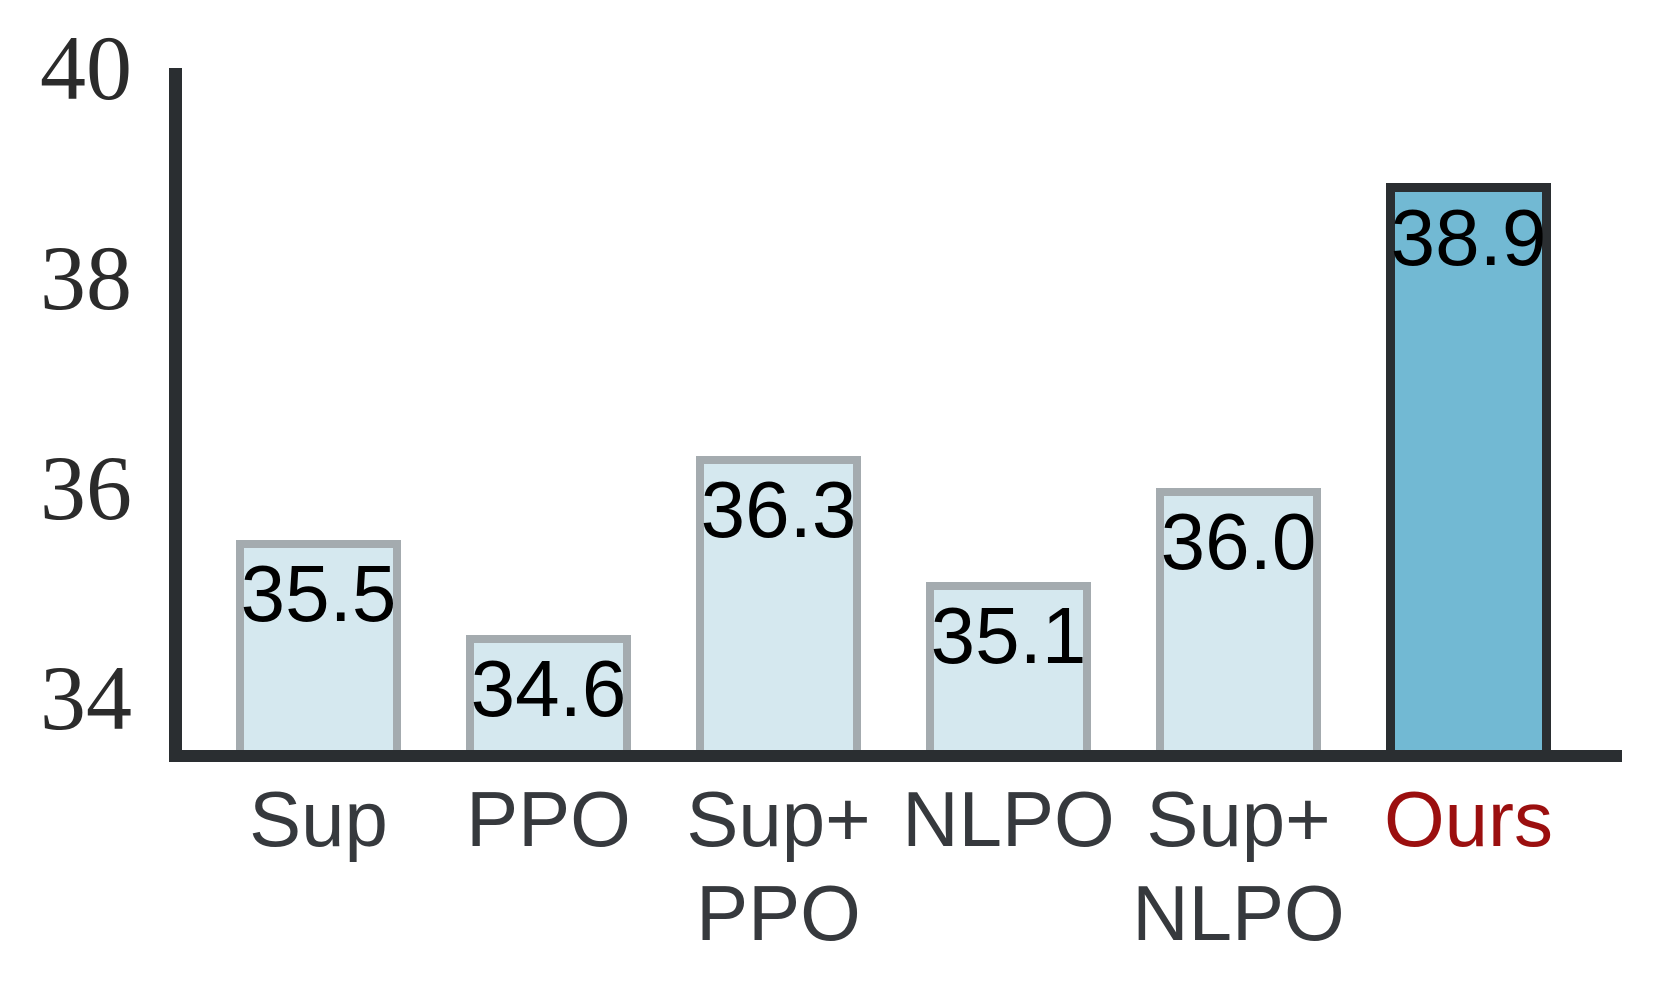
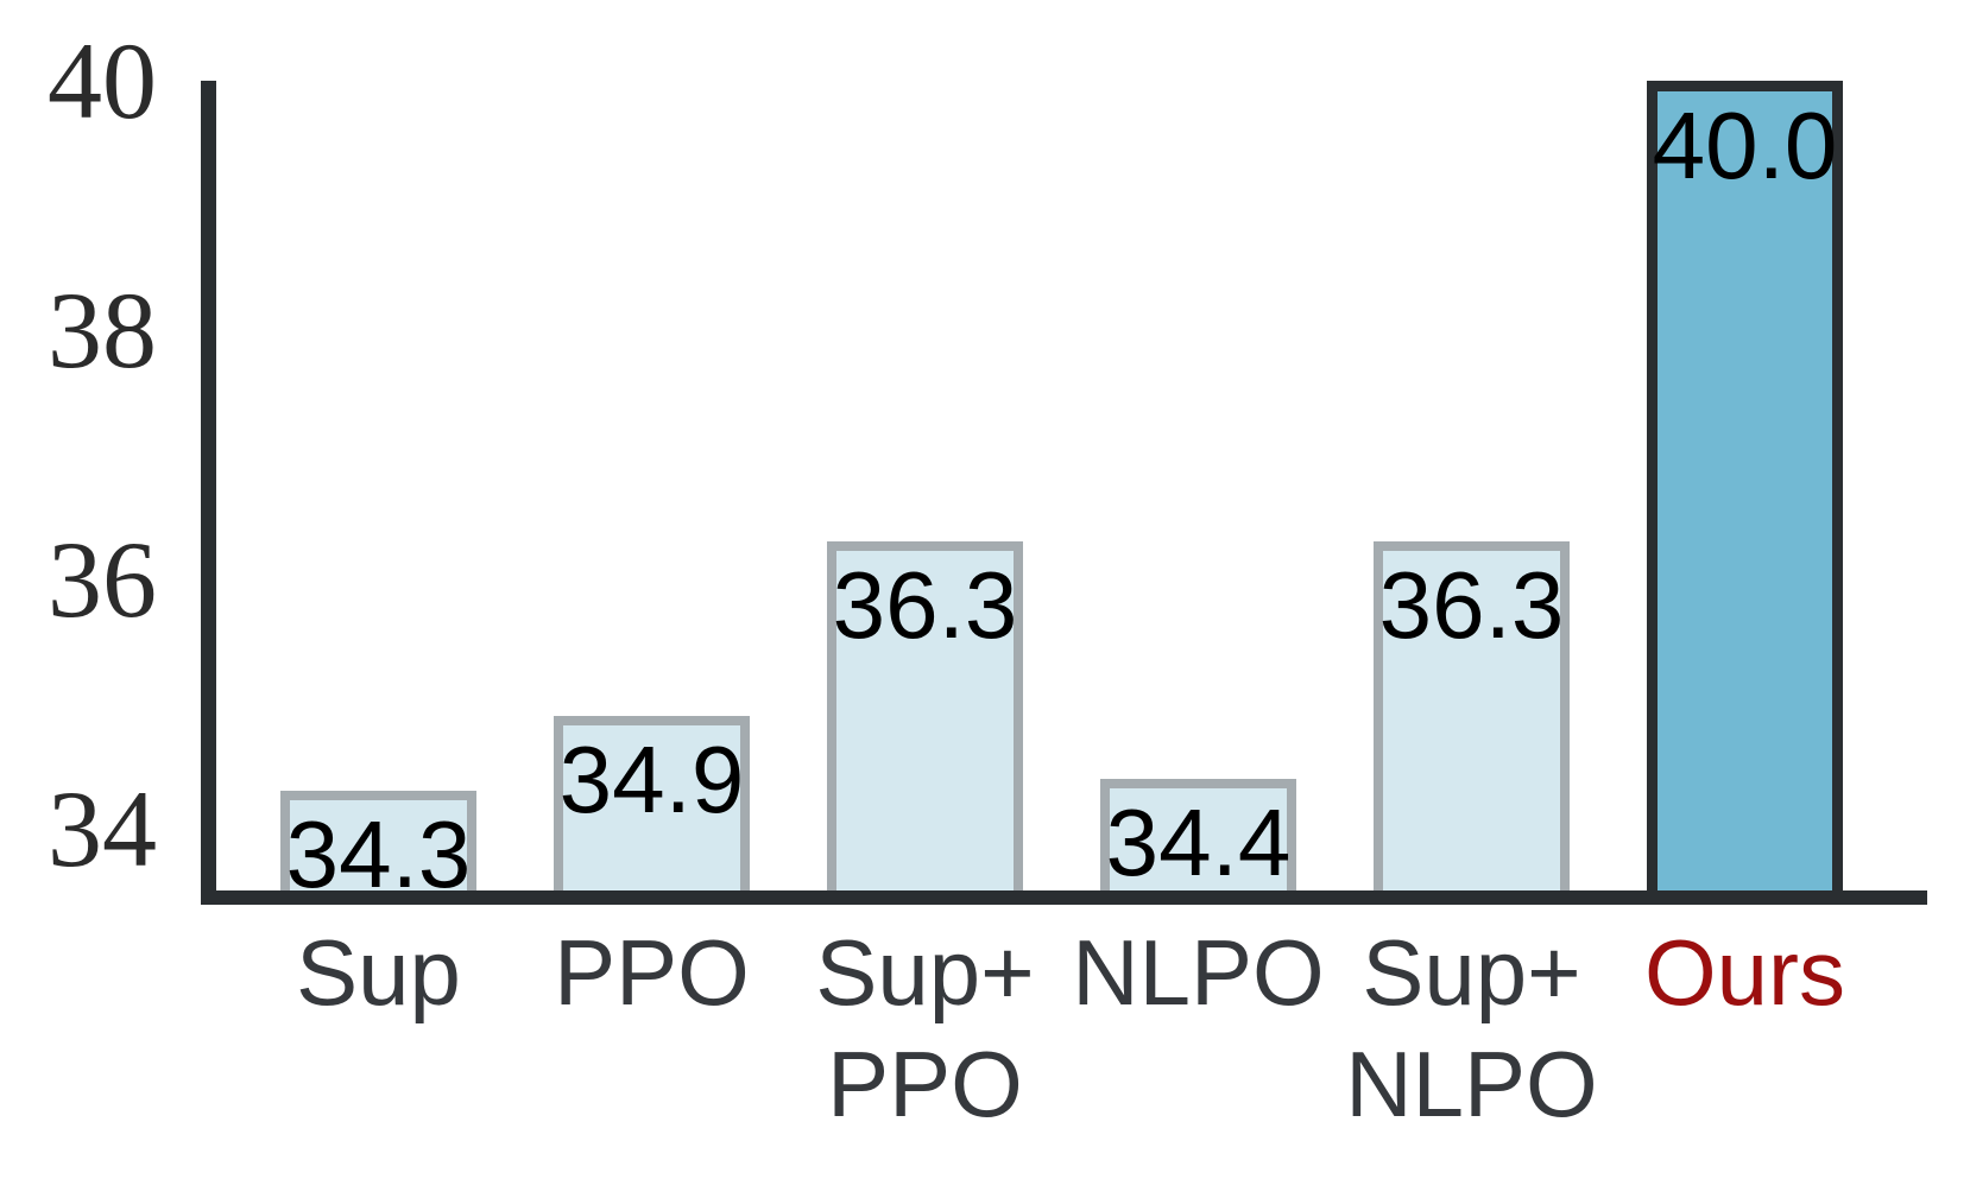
Sup: 35.5 -> 34.3
PPO: 34.6 -> 34.9
NLPO: 35.1 -> 34.4
Sup+ NLPO: 36.0 -> 36.3
Ours: 38.9 -> 40.0
